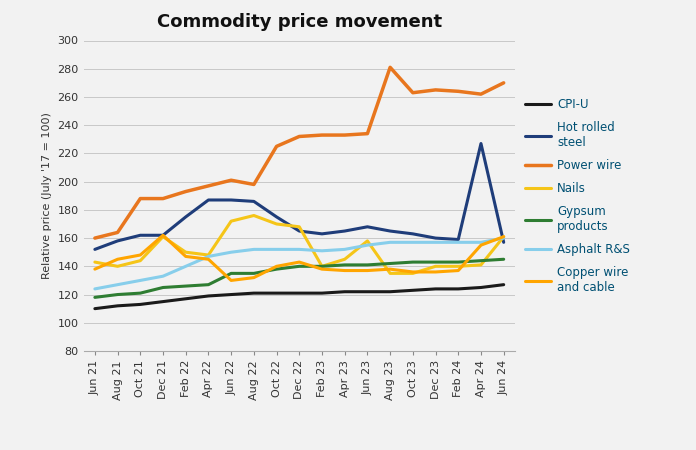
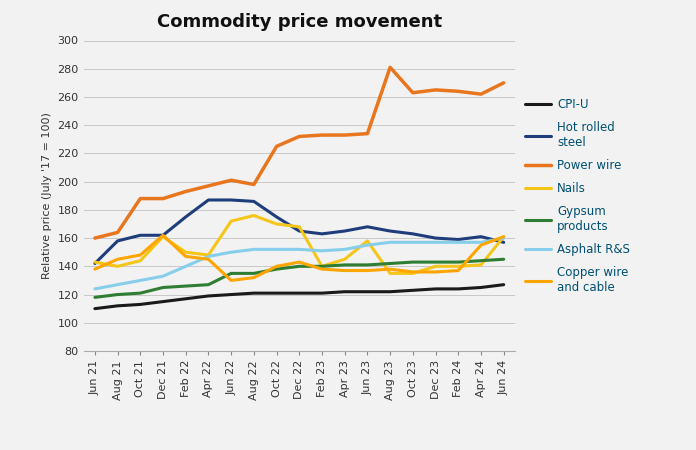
Hot rolled steel/Jun 21: 152 -> 142
Hot rolled steel/Apr 24: 227 -> 161
